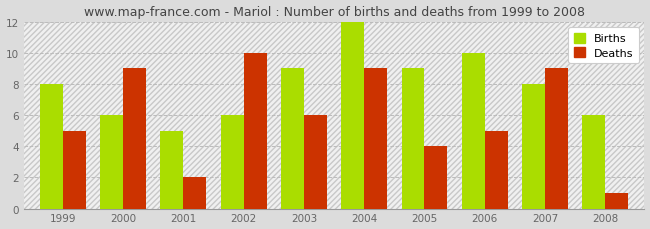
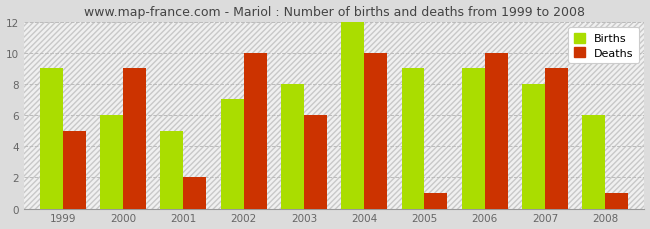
Births/1999: 8 -> 9
Births/2002: 6 -> 7
Births/2003: 9 -> 8
Deaths/2004: 9 -> 10
Deaths/2005: 4 -> 1
Births/2006: 10 -> 9
Deaths/2006: 5 -> 10
